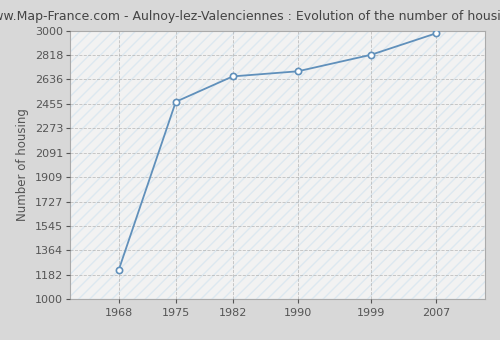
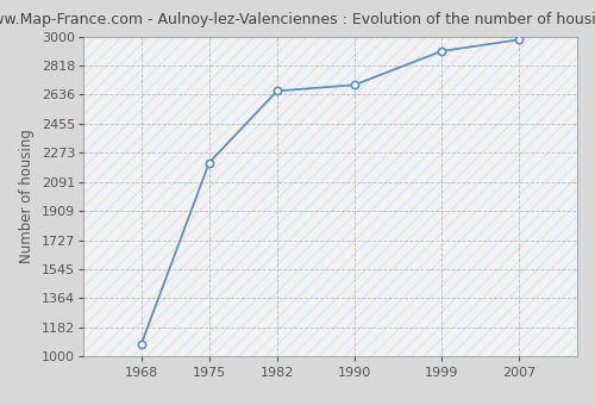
1968: 1220 -> 1080
1975: 2470 -> 2210
1999: 2820 -> 2910
